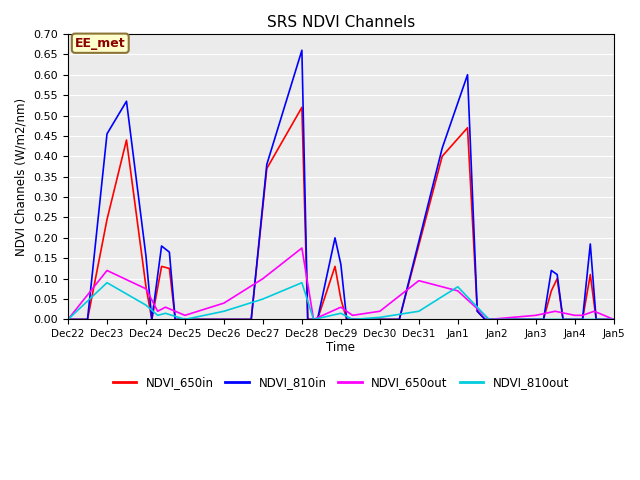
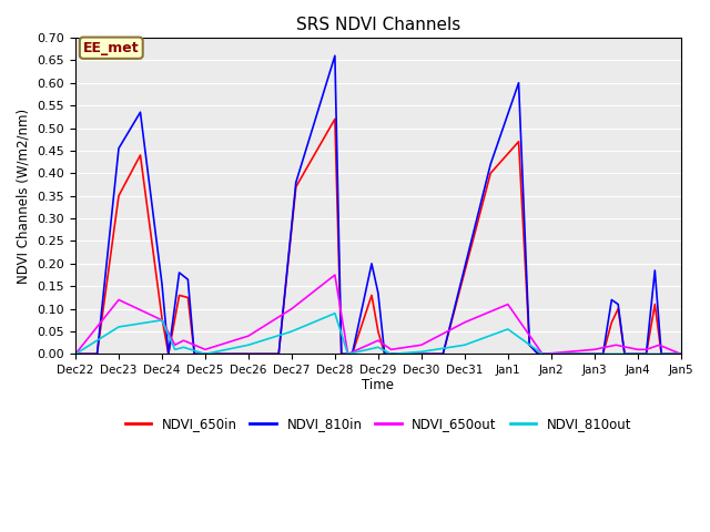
NDVI_650in/Dec23: 0.245 -> 0.350
NDVI_810out/Dec23: 0.090 -> 0.060
NDVI_810out/Dec24: 0.035 -> 0.075
NDVI_650out/Dec31: 0.095 -> 0.070
NDVI_650out/Jan1: 0.070 -> 0.110
NDVI_810out/Jan1: 0.080 -> 0.055
